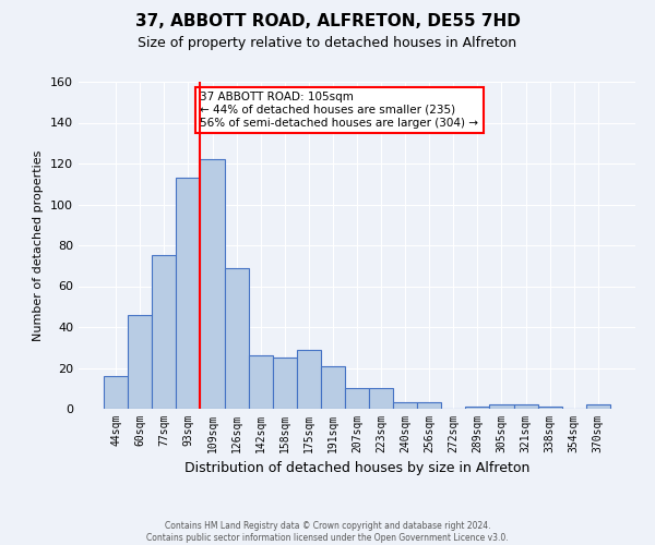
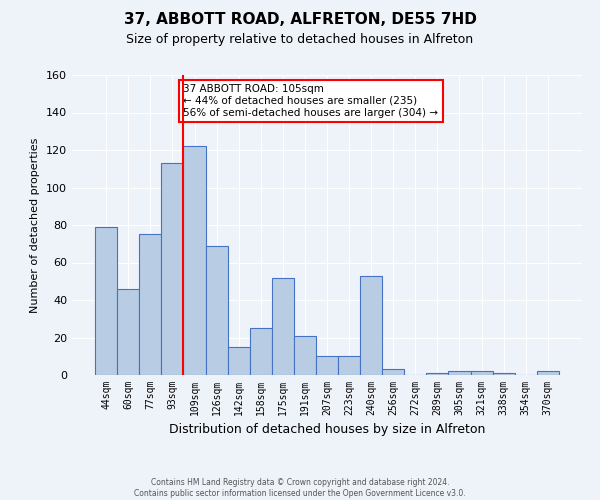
44sqm: 16 -> 79
142sqm: 26 -> 15
175sqm: 29 -> 52
240sqm: 3 -> 53
